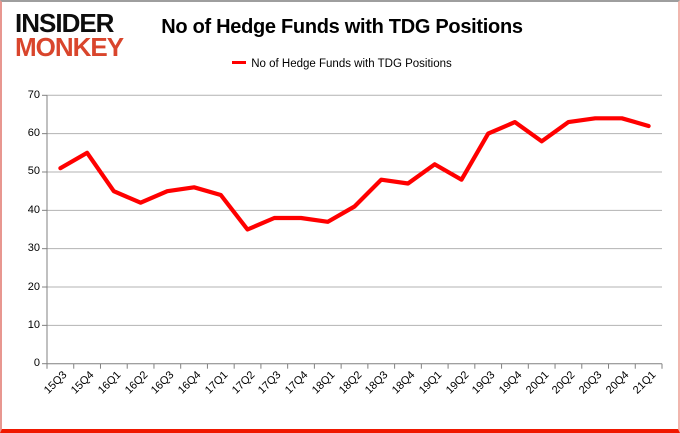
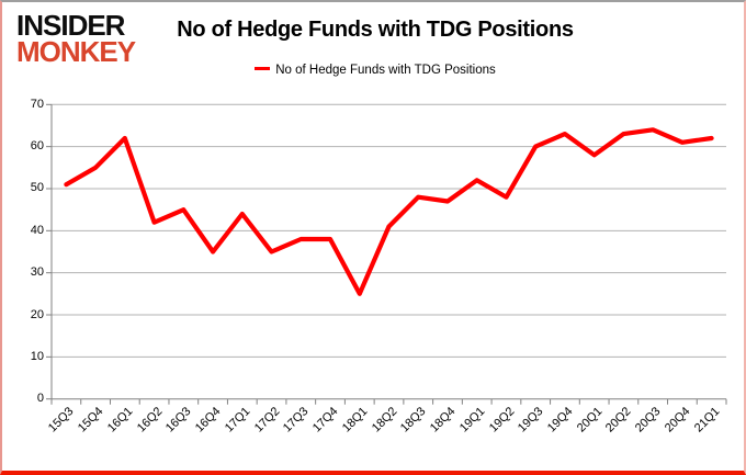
16Q1: 45 -> 62
16Q4: 46 -> 35
18Q1: 37 -> 25
20Q4: 64 -> 61
